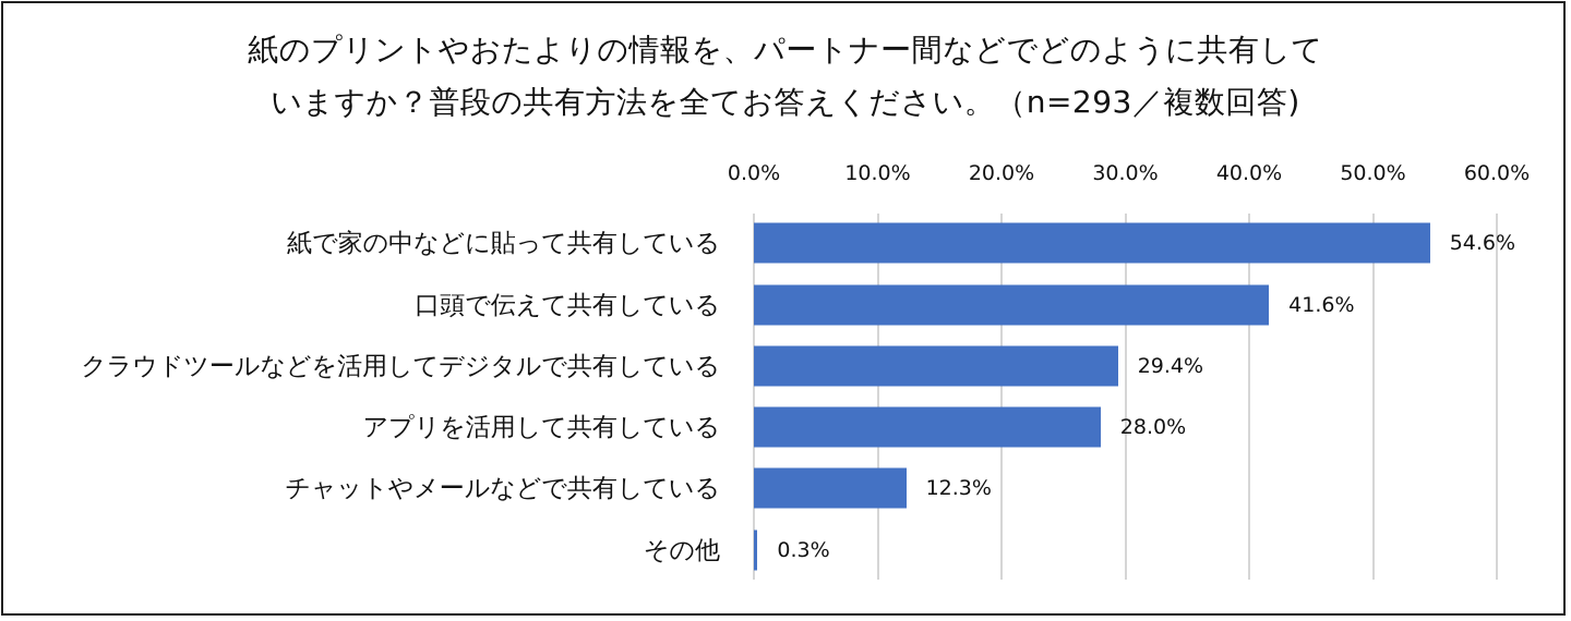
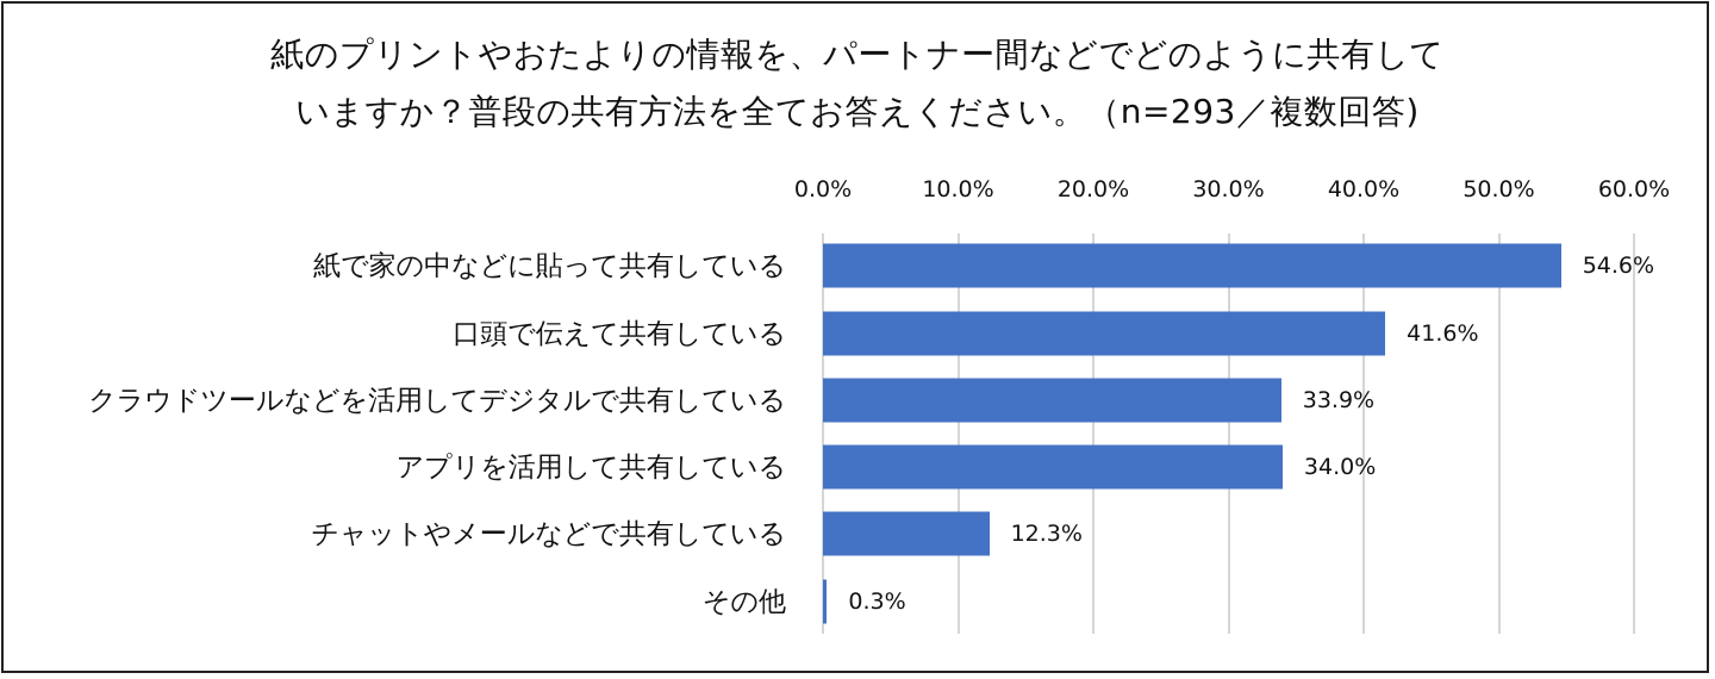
クラウドツールなどを活用してデジタルで共有している: 29.4% -> 33.9%
アプリを活用して共有している: 28.0% -> 34.0%
